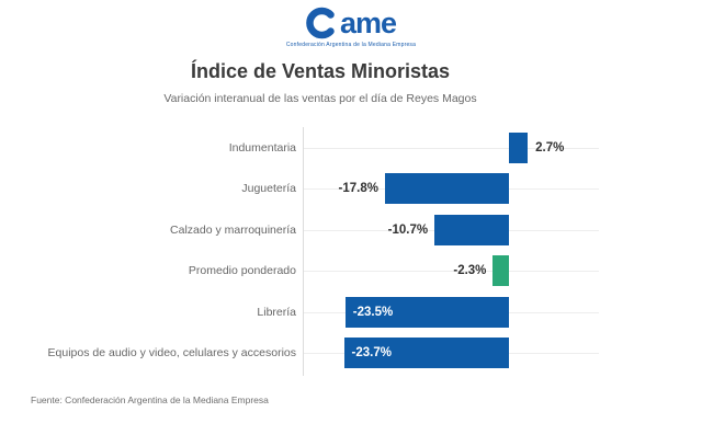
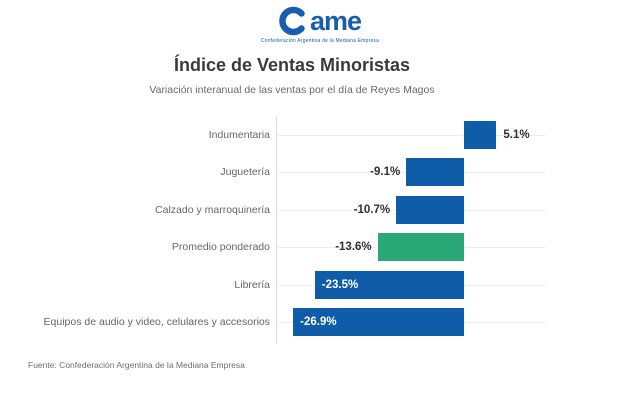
Indumentaria: 2.7% -> 5.1%
Juguetería: -17.8% -> -9.1%
Promedio ponderado: -2.3% -> -13.6%
Equipos de audio y video, celulares y accesorios: -23.7% -> -26.9%
